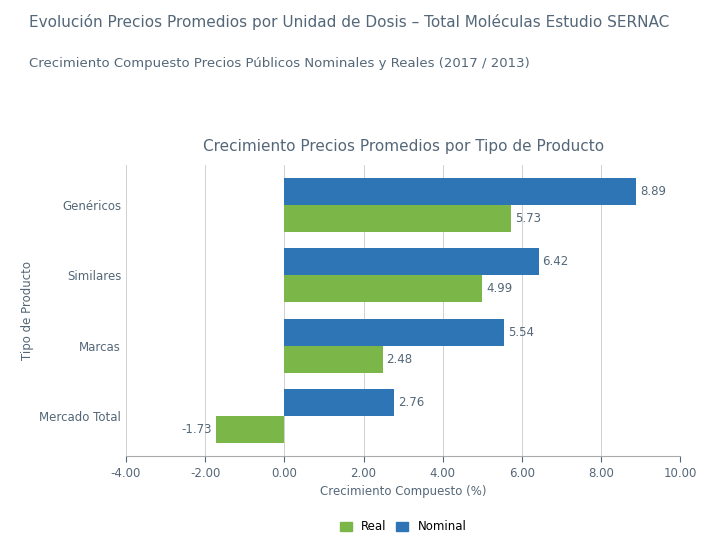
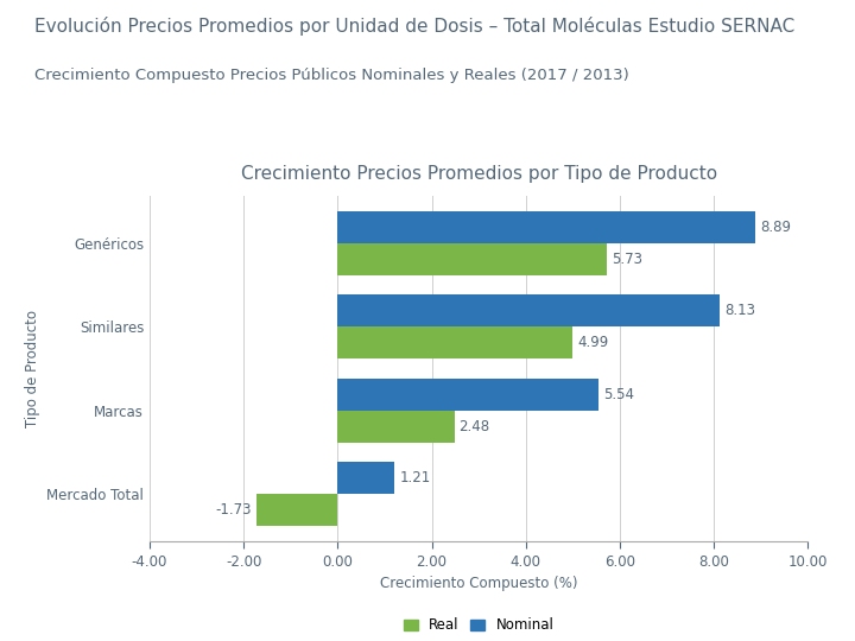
Nominal/Similares: 6.42 -> 8.13
Nominal/Mercado Total: 2.76 -> 1.21
